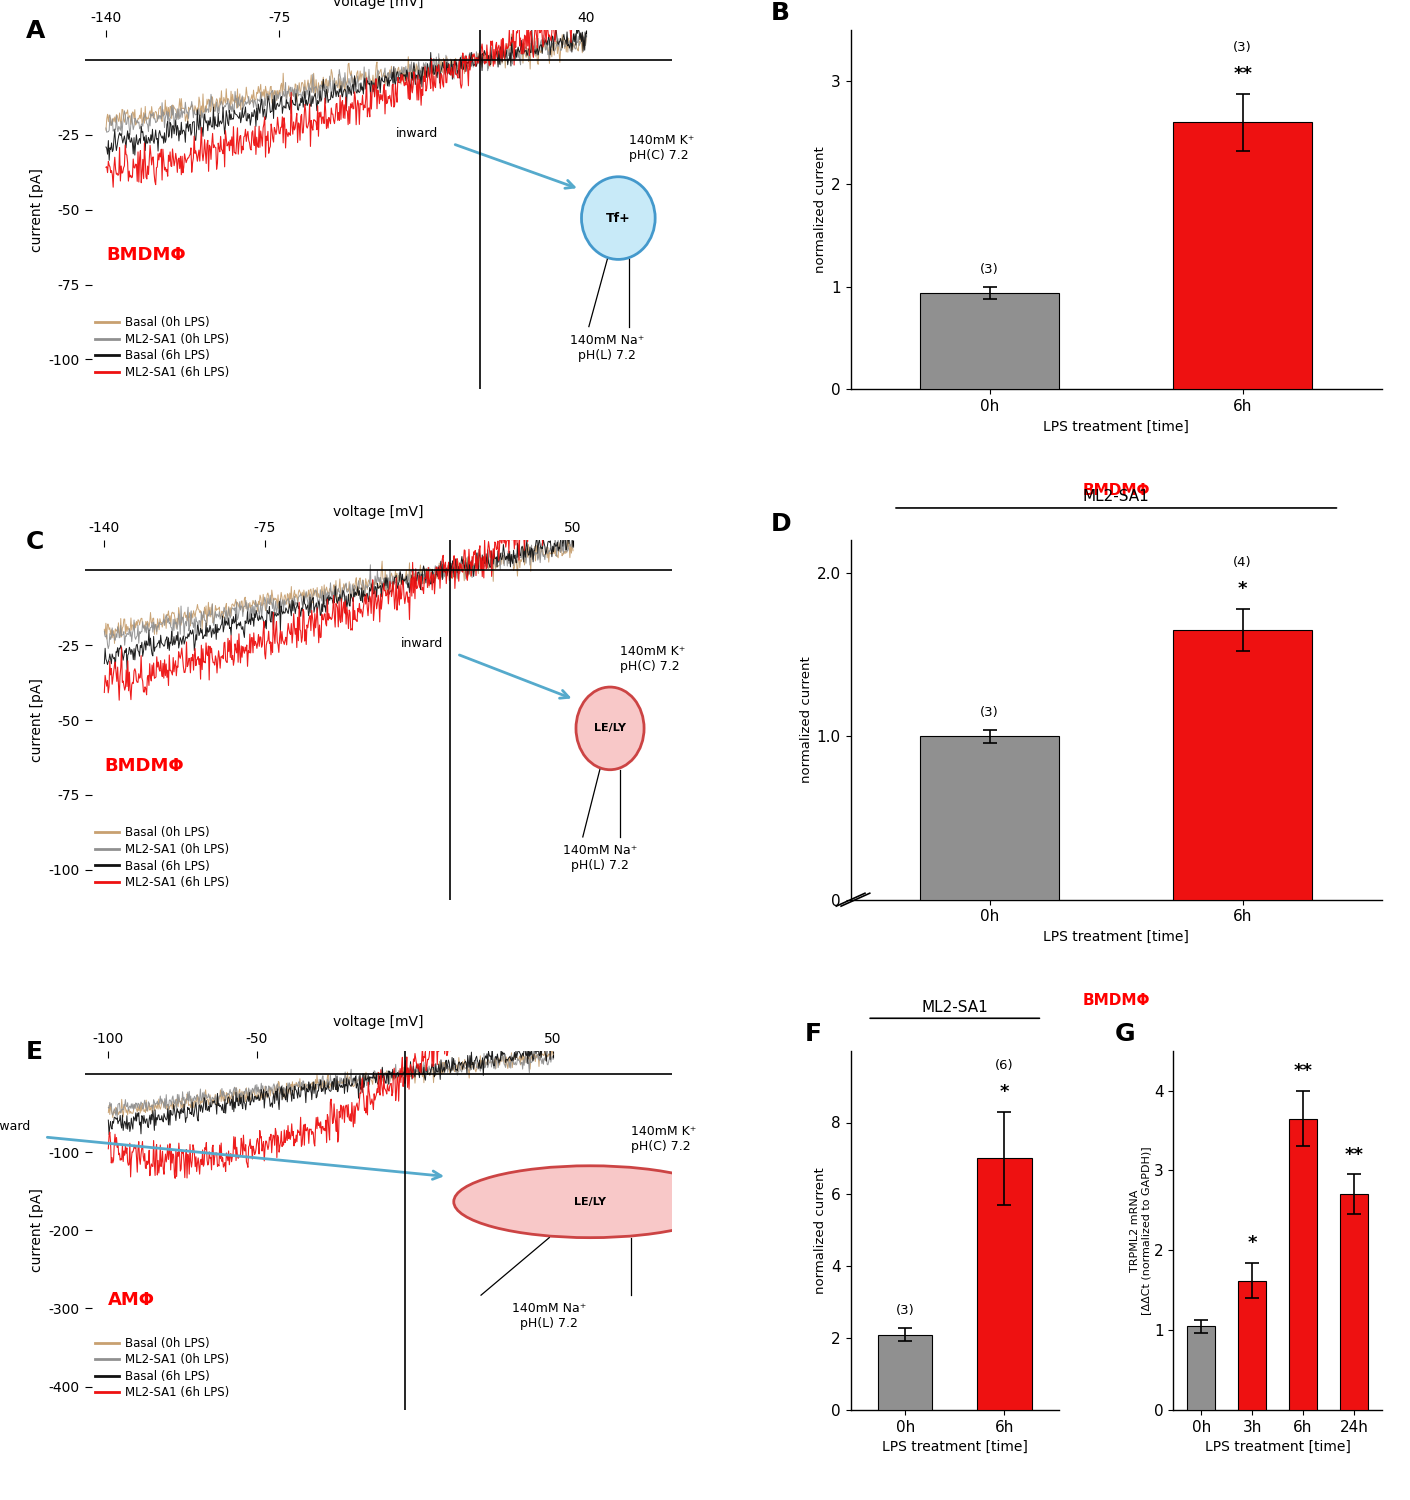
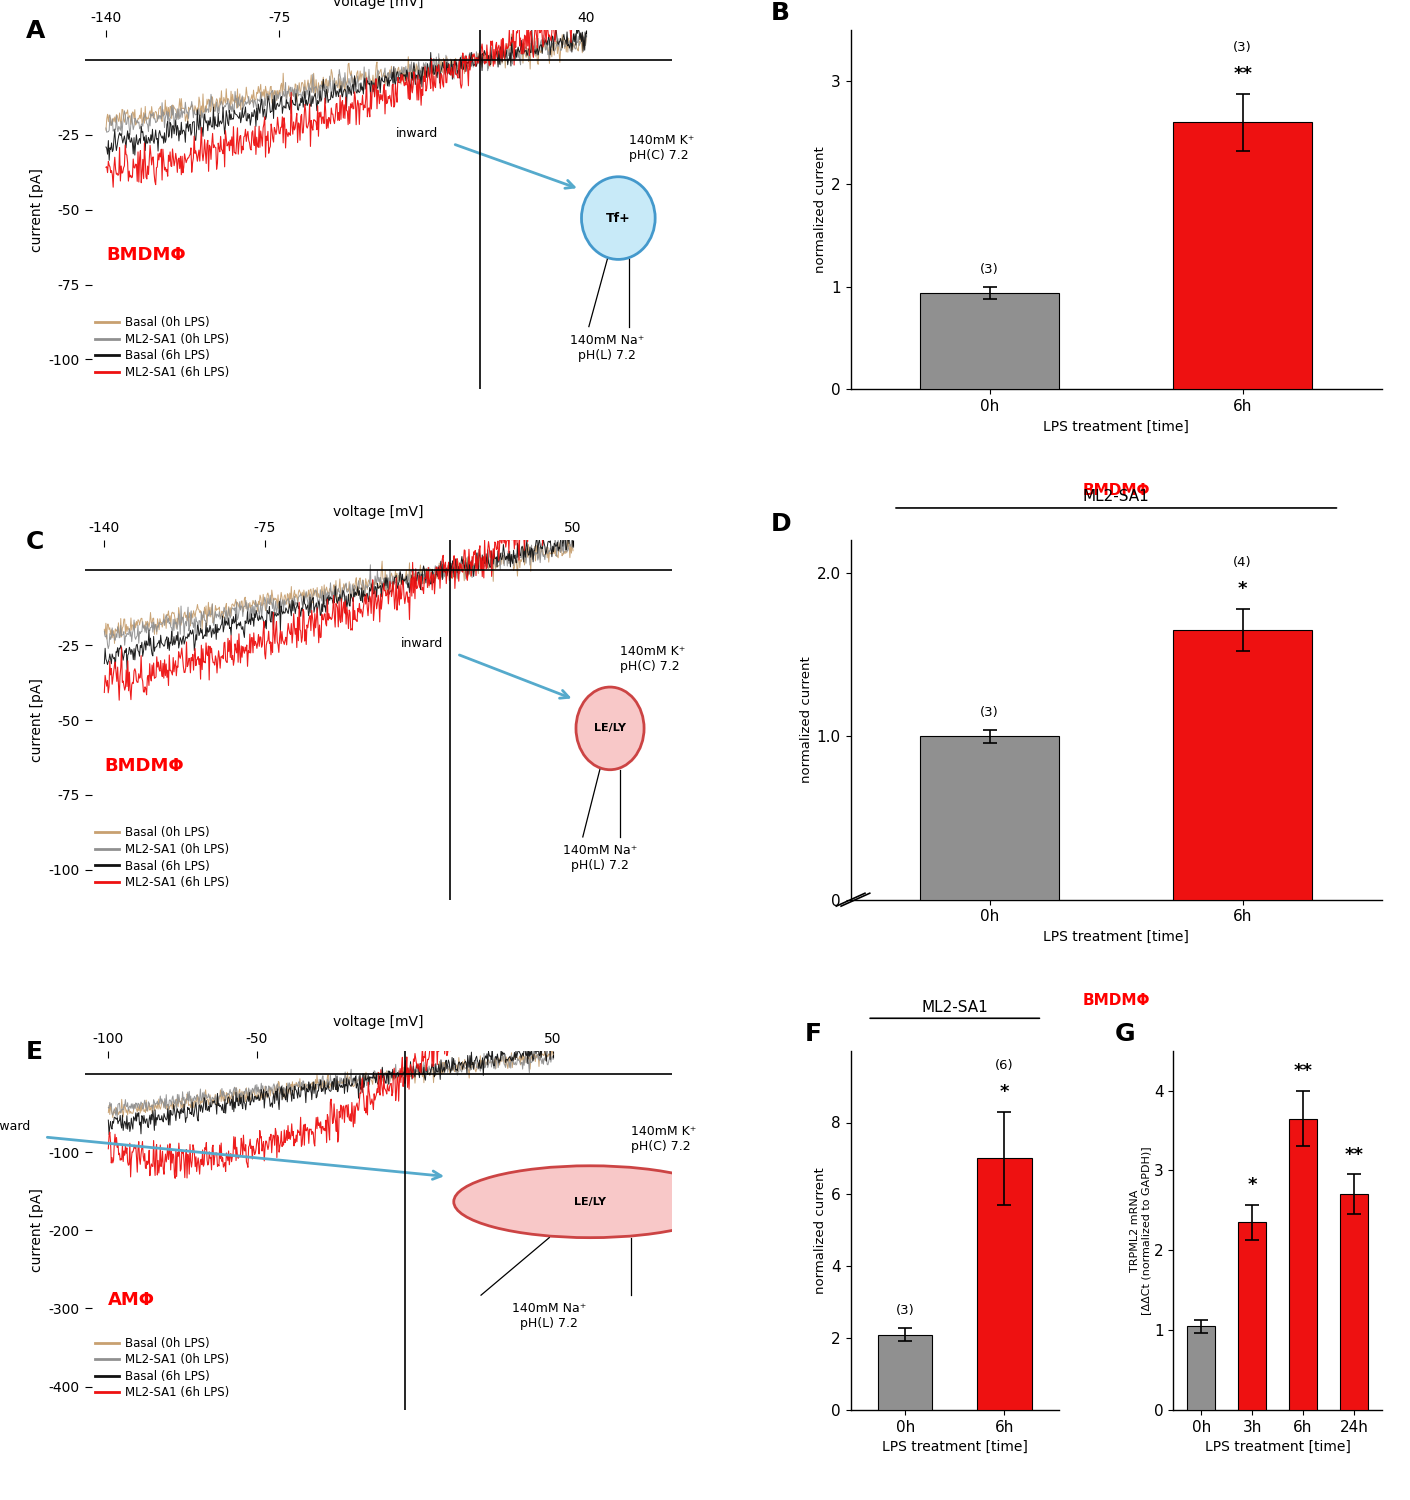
3h: 1.62 -> 2.35
